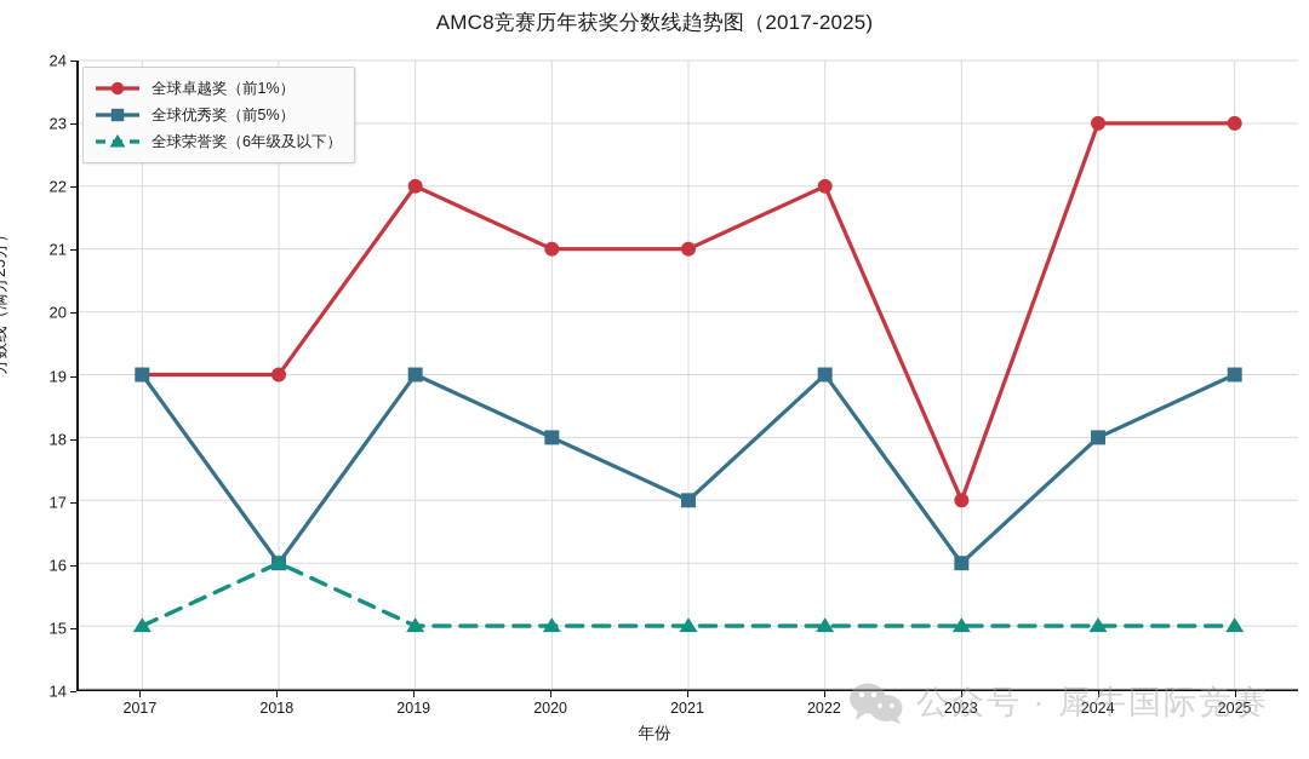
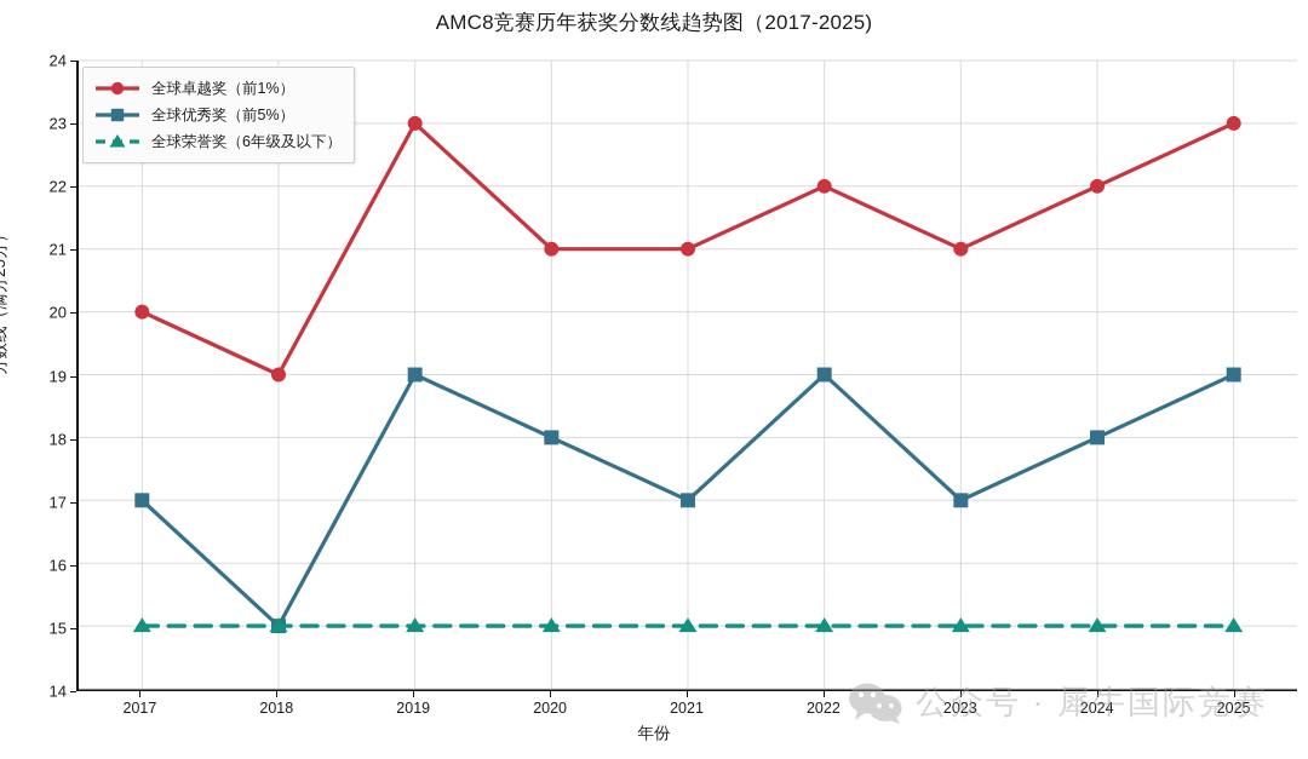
全球卓越奖（前1%）/2017: 19 -> 20
全球优秀奖（前5%）/2017: 19 -> 17
全球优秀奖（前5%）/2018: 16 -> 15
全球荣誉奖（6年级及以下）/2018: 16 -> 15
全球卓越奖（前1%）/2019: 22 -> 23
全球卓越奖（前1%）/2023: 17 -> 21
全球优秀奖（前5%）/2023: 16 -> 17
全球卓越奖（前1%）/2024: 23 -> 22
